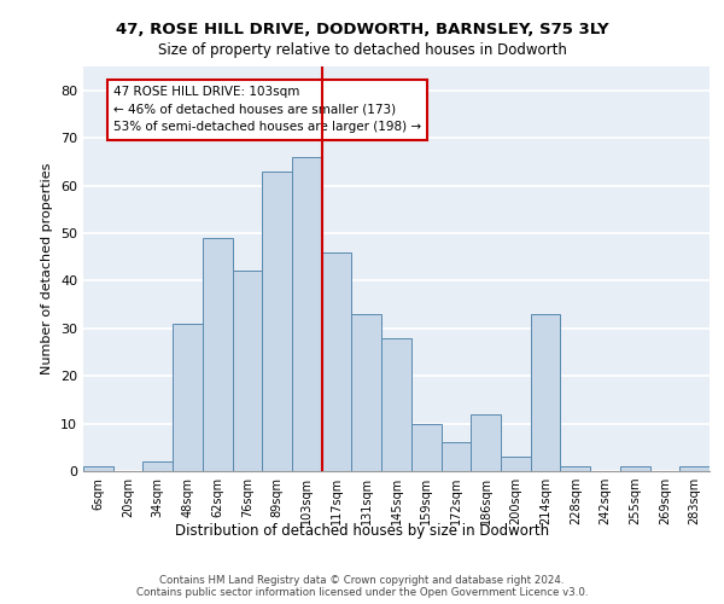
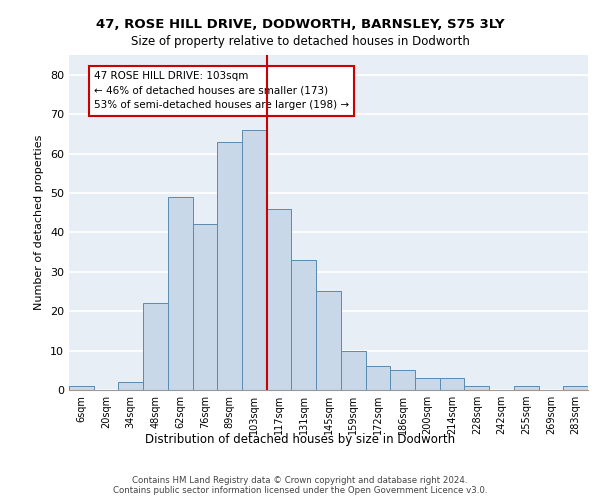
48sqm: 31 -> 22
145sqm: 28 -> 25
186sqm: 12 -> 5
214sqm: 33 -> 3
